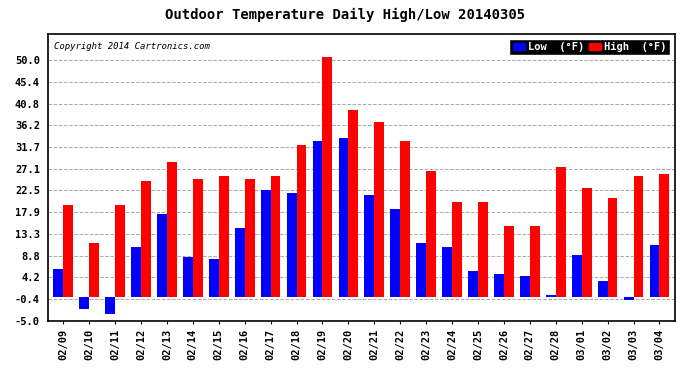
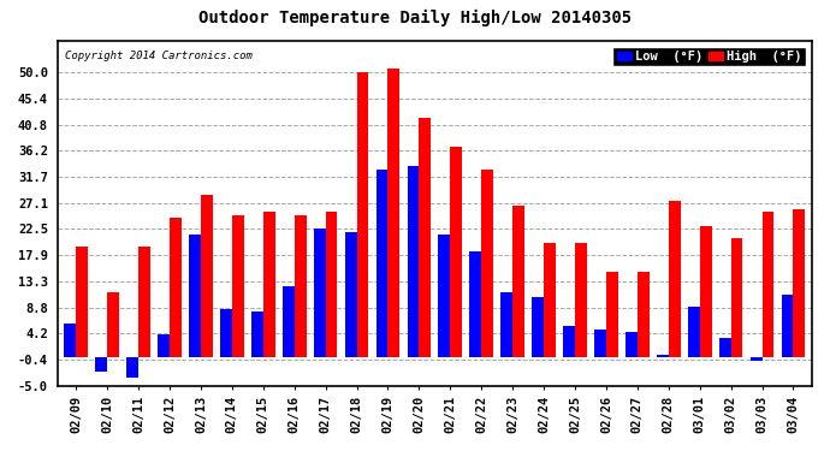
Low (°F)/02/12: 10.5 -> 4.0
Low (°F)/02/13: 17.5 -> 21.5
Low (°F)/02/16: 14.5 -> 12.5
High (°F)/02/18: 32.0 -> 50.0
High (°F)/02/20: 39.5 -> 42.0
